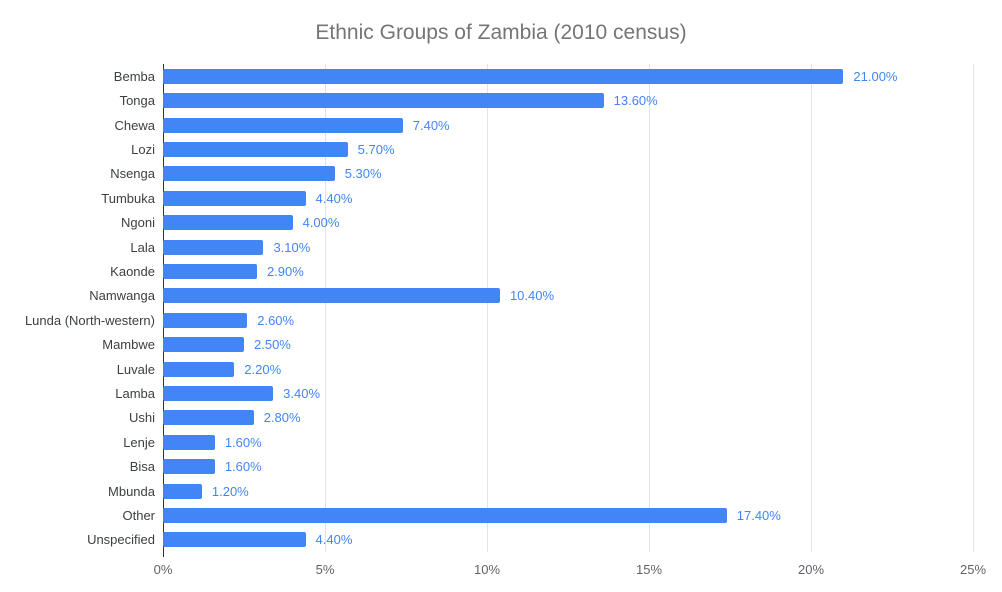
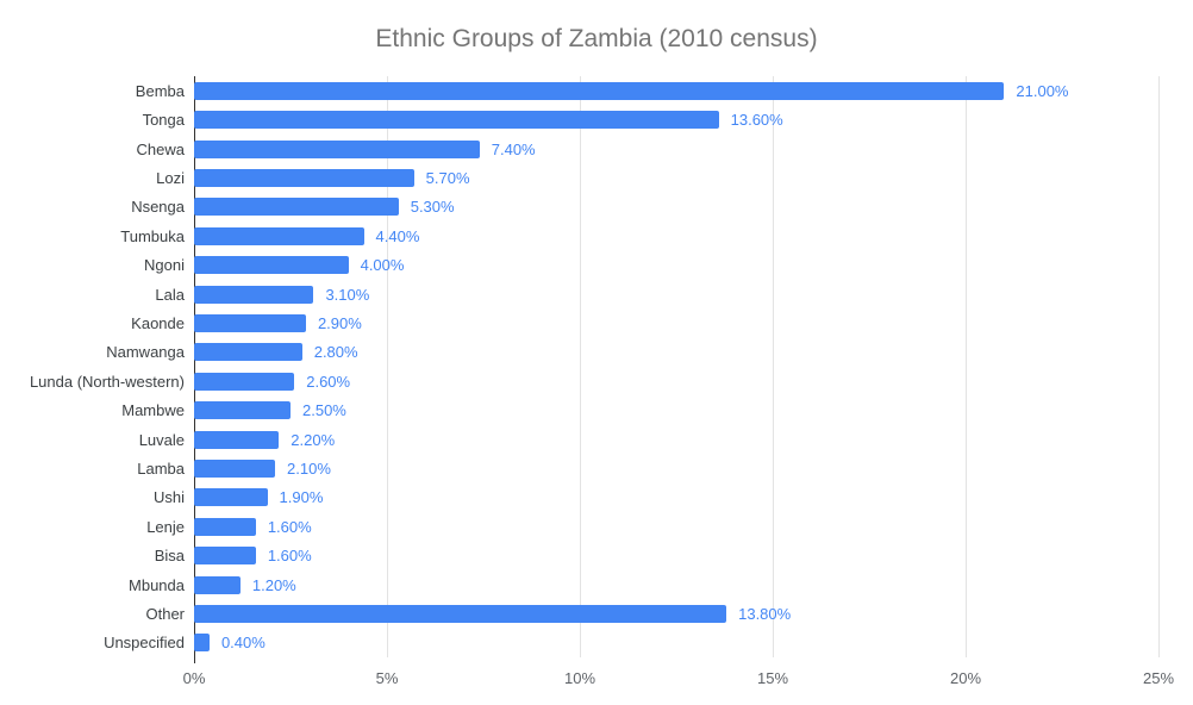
Namwanga: 10.40% -> 2.80%
Lamba: 3.40% -> 2.10%
Ushi: 2.80% -> 1.90%
Other: 17.40% -> 13.80%
Unspecified: 4.40% -> 0.40%
